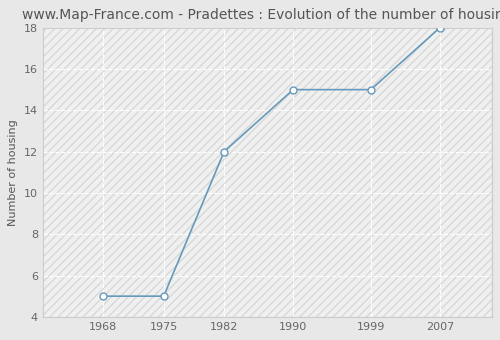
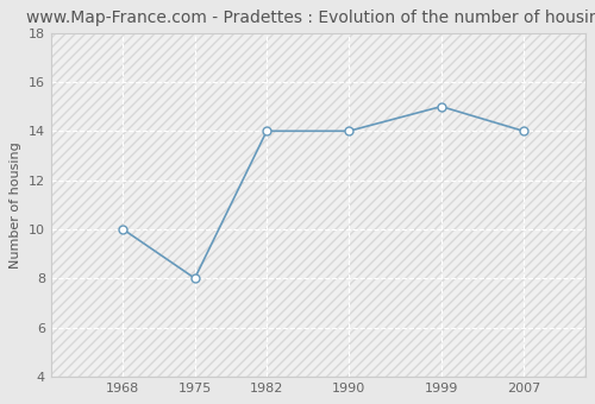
1968: 5 -> 10
1975: 5 -> 8
1982: 12 -> 14
1990: 15 -> 14
2007: 18 -> 14
